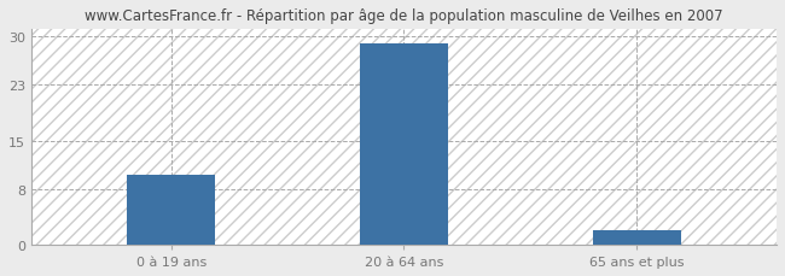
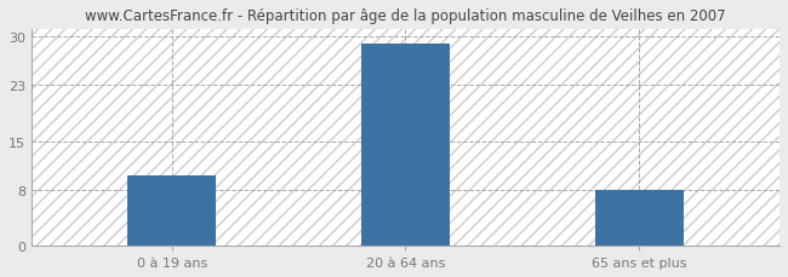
65 ans et plus: 2 -> 8
